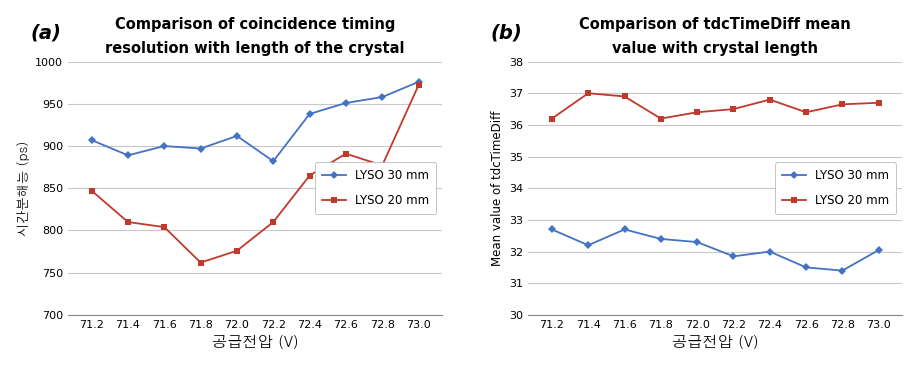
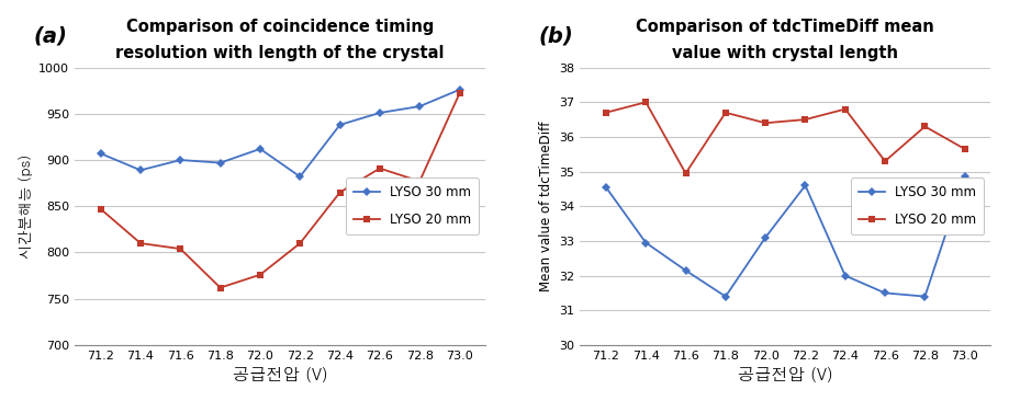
Comparison of tdcTimeDiff mean value with crystal length/LYSO 30 mm/71.2: 32.70 -> 34.55
Comparison of tdcTimeDiff mean value with crystal length/LYSO 20 mm/71.2: 36.20 -> 36.70
Comparison of tdcTimeDiff mean value with crystal length/LYSO 30 mm/71.4: 32.20 -> 32.95
Comparison of tdcTimeDiff mean value with crystal length/LYSO 30 mm/71.6: 32.70 -> 32.15
Comparison of tdcTimeDiff mean value with crystal length/LYSO 20 mm/71.6: 36.90 -> 34.95
Comparison of tdcTimeDiff mean value with crystal length/LYSO 30 mm/71.8: 32.40 -> 31.40
Comparison of tdcTimeDiff mean value with crystal length/LYSO 20 mm/71.8: 36.20 -> 36.70
Comparison of tdcTimeDiff mean value with crystal length/LYSO 30 mm/72.0: 32.30 -> 33.10
Comparison of tdcTimeDiff mean value with crystal length/LYSO 30 mm/72.2: 31.85 -> 34.60
Comparison of tdcTimeDiff mean value with crystal length/LYSO 20 mm/72.6: 36.40 -> 35.30
Comparison of tdcTimeDiff mean value with crystal length/LYSO 20 mm/72.8: 36.65 -> 36.30
Comparison of tdcTimeDiff mean value with crystal length/LYSO 30 mm/73.0: 32.05 -> 34.85
Comparison of tdcTimeDiff mean value with crystal length/LYSO 20 mm/73.0: 36.70 -> 35.65
